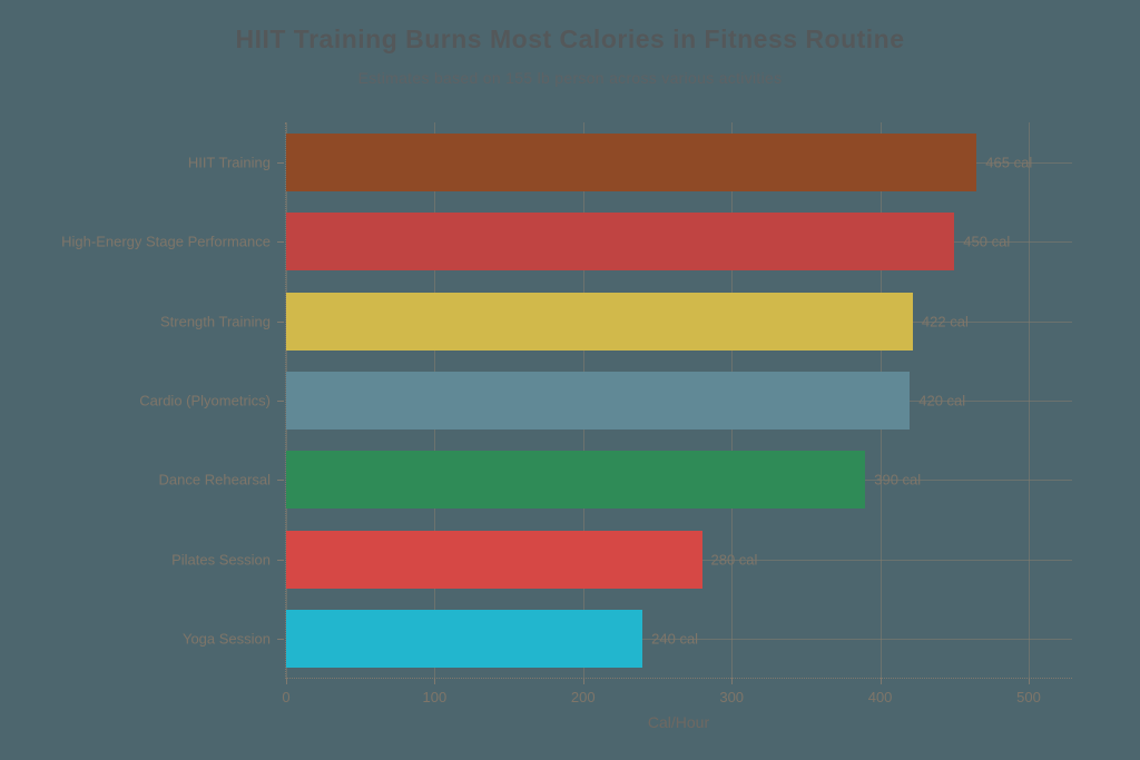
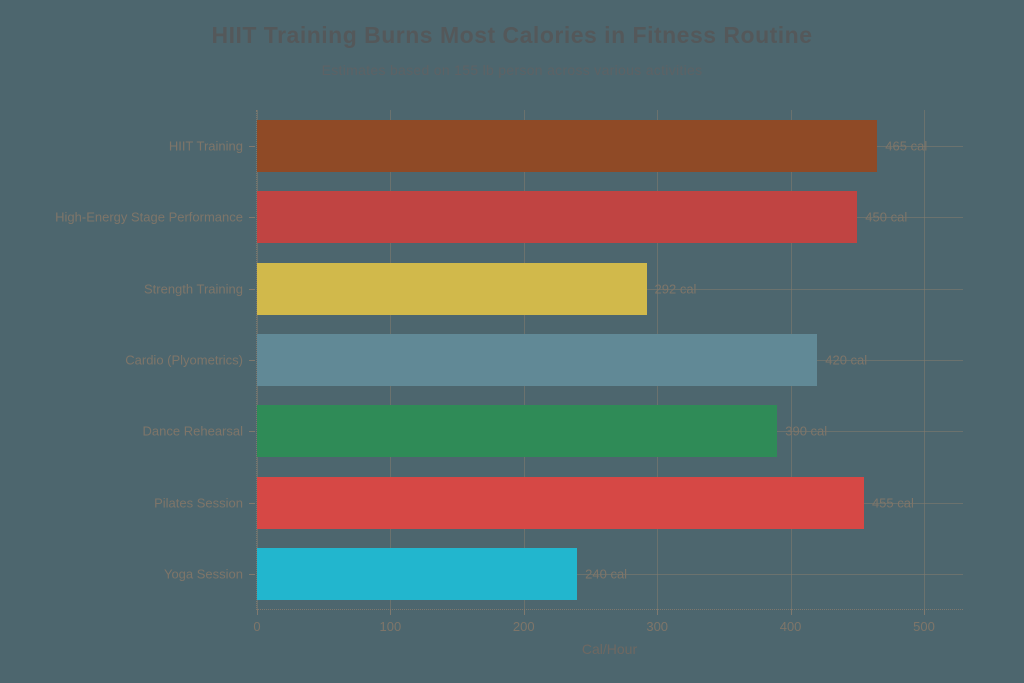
Strength Training: 422 -> 292
Pilates Session: 280 -> 455
